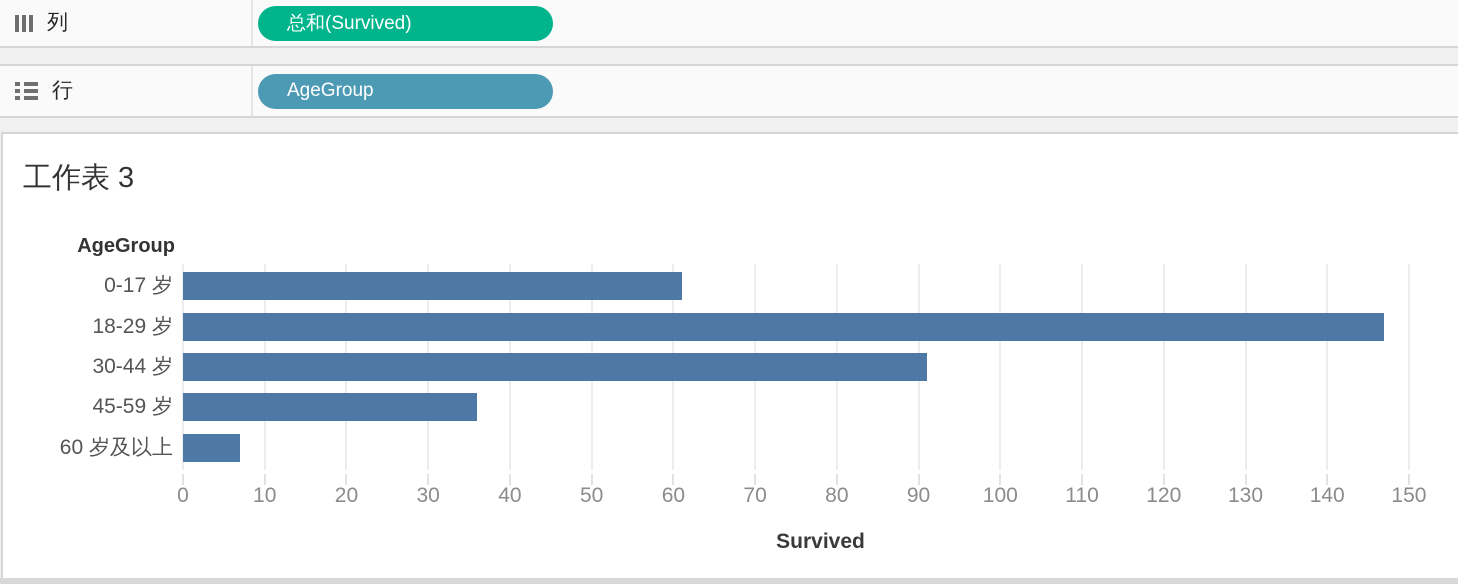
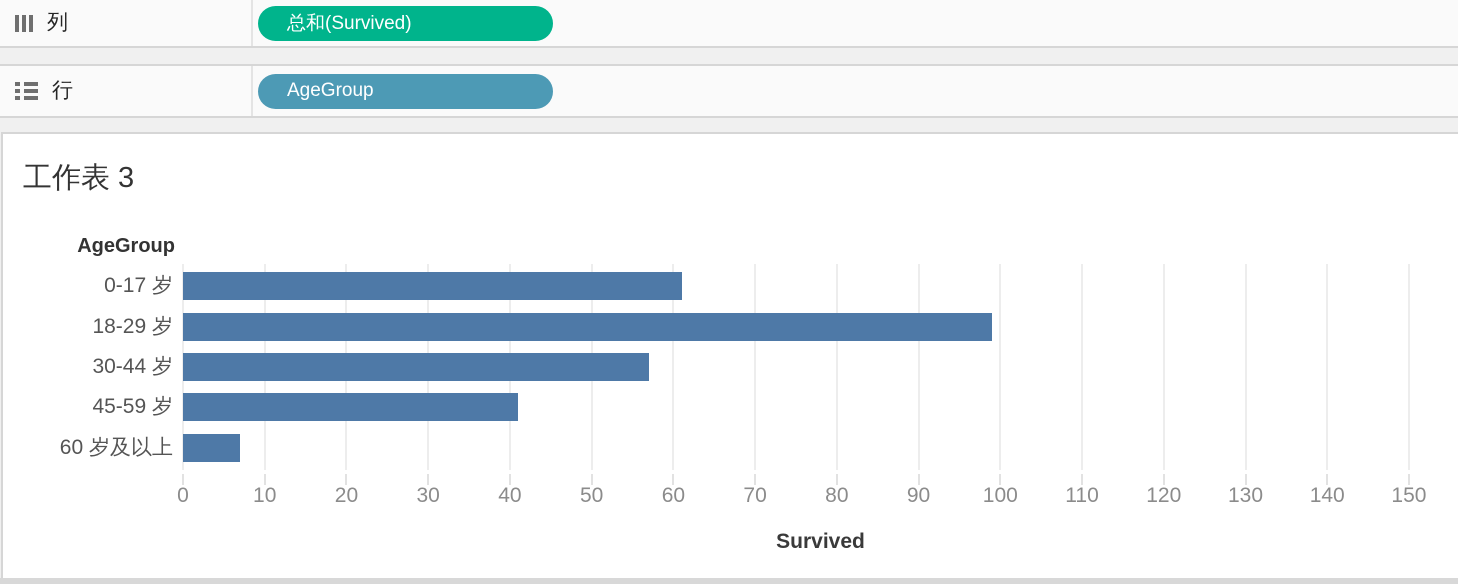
18-29 岁: 147 -> 99
30-44 岁: 91 -> 57
45-59 岁: 36 -> 41
